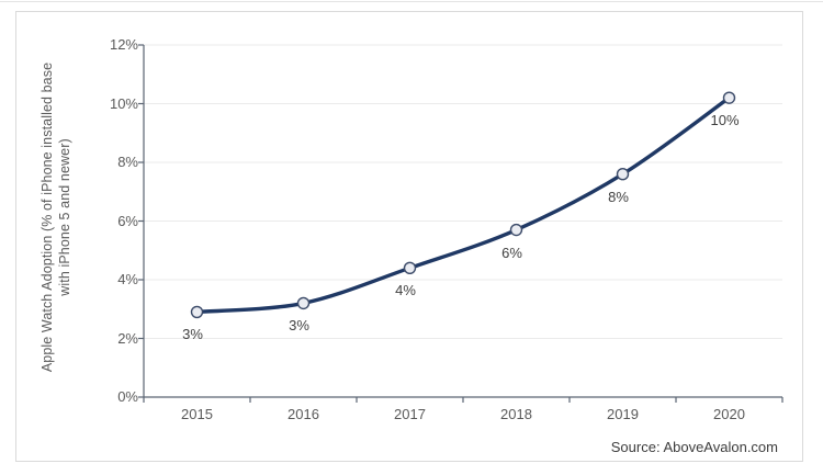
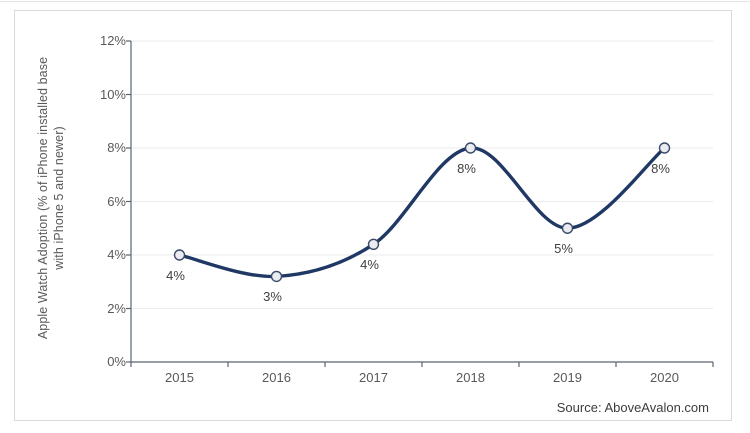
2015: 3% -> 4%
2018: 6% -> 8%
2019: 8% -> 5%
2020: 10% -> 8%
